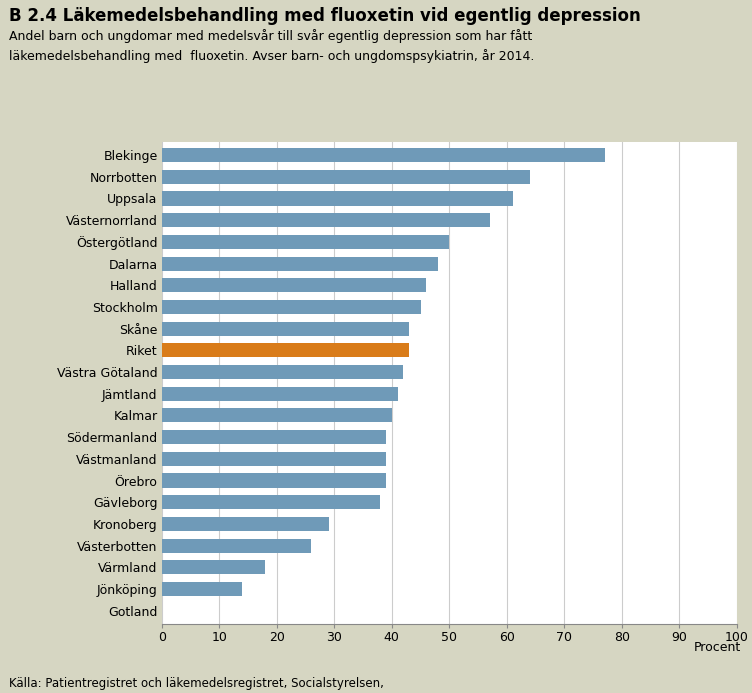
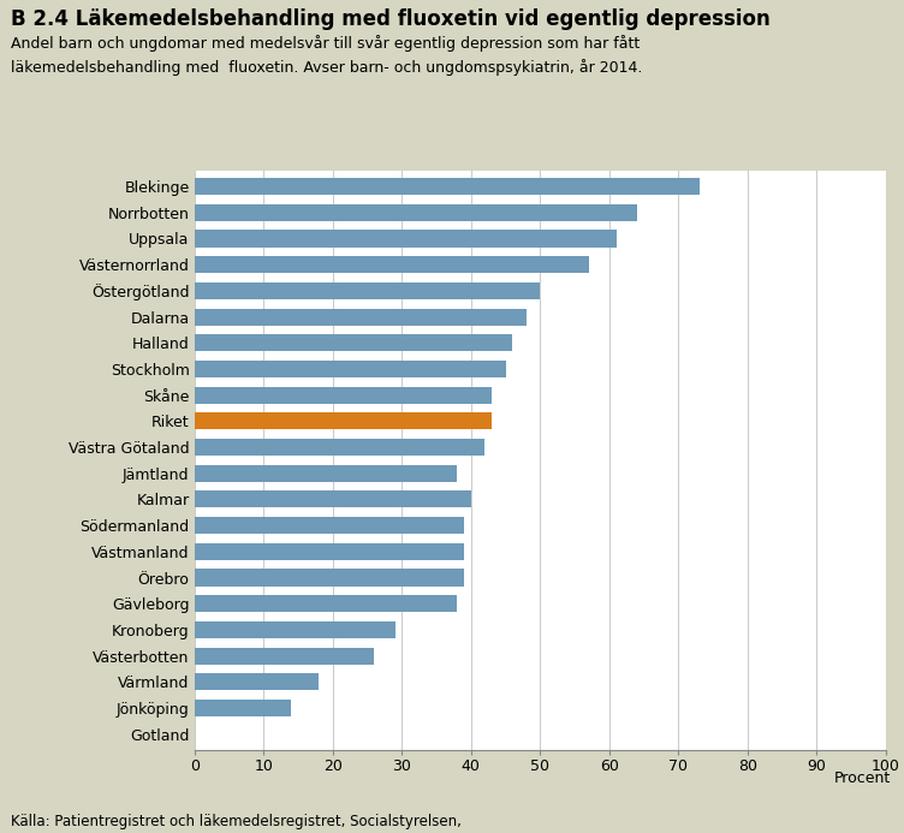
Blekinge: 77 -> 73
Jämtland: 41 -> 38
